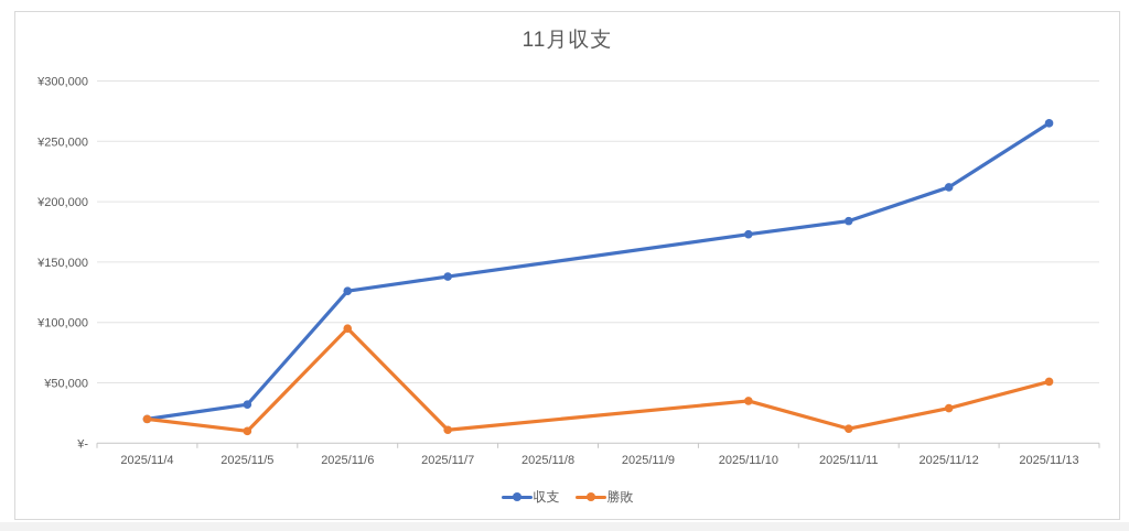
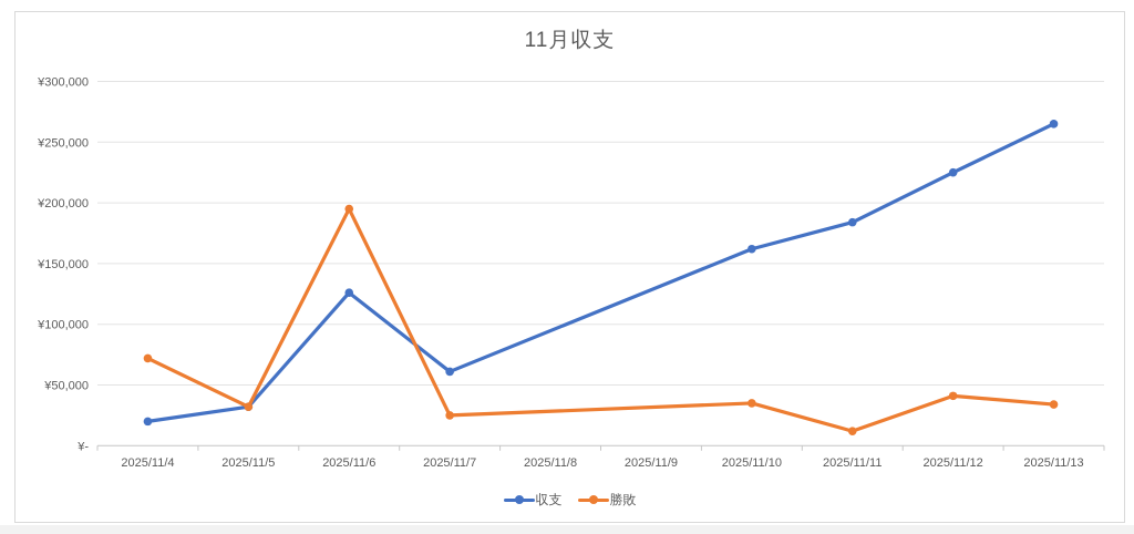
勝敗/2025/11/4: ¥20000 -> ¥72000
勝敗/2025/11/5: ¥10000 -> ¥32000
勝敗/2025/11/6: ¥95000 -> ¥195000
収支/2025/11/7: ¥138000 -> ¥61000
勝敗/2025/11/7: ¥11000 -> ¥25000
収支/2025/11/10: ¥173000 -> ¥162000
収支/2025/11/12: ¥212000 -> ¥225000
勝敗/2025/11/12: ¥29000 -> ¥41000
勝敗/2025/11/13: ¥51000 -> ¥34000
